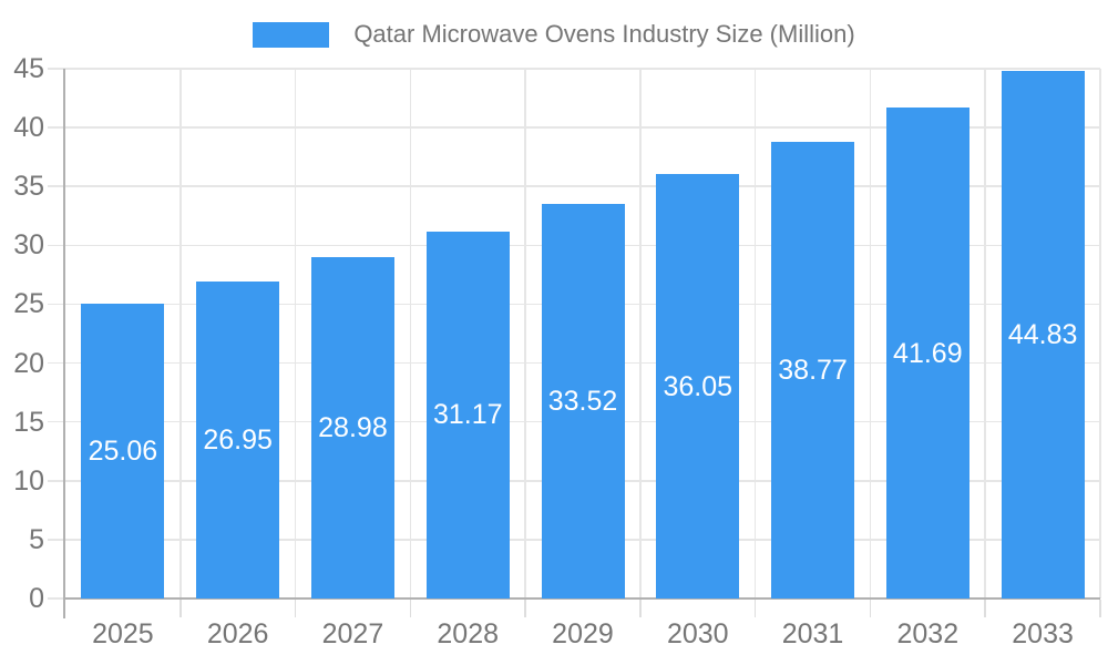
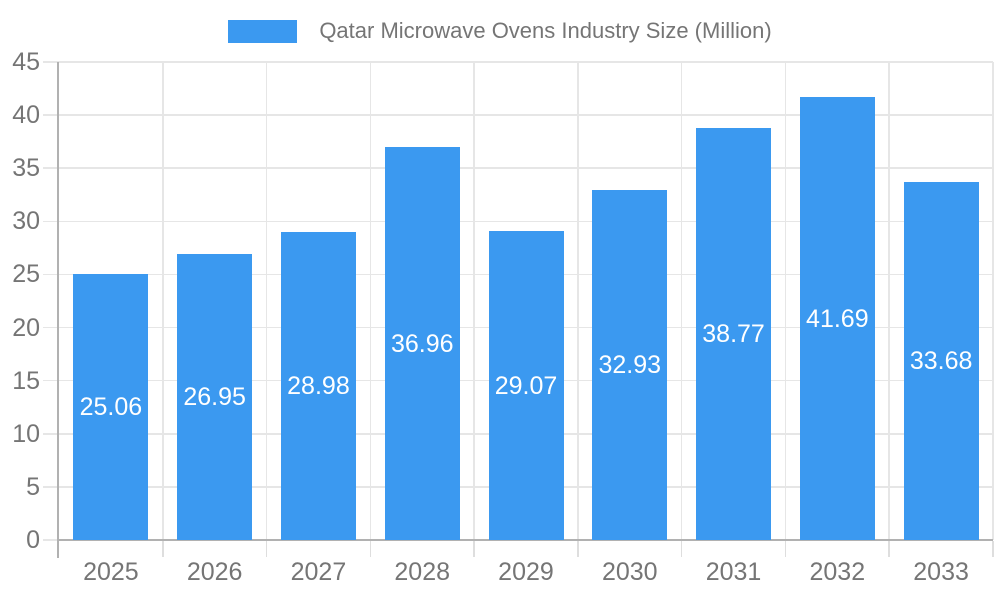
2028: 31.17 -> 36.96
2029: 33.52 -> 29.07
2030: 36.05 -> 32.93
2033: 44.83 -> 33.68
